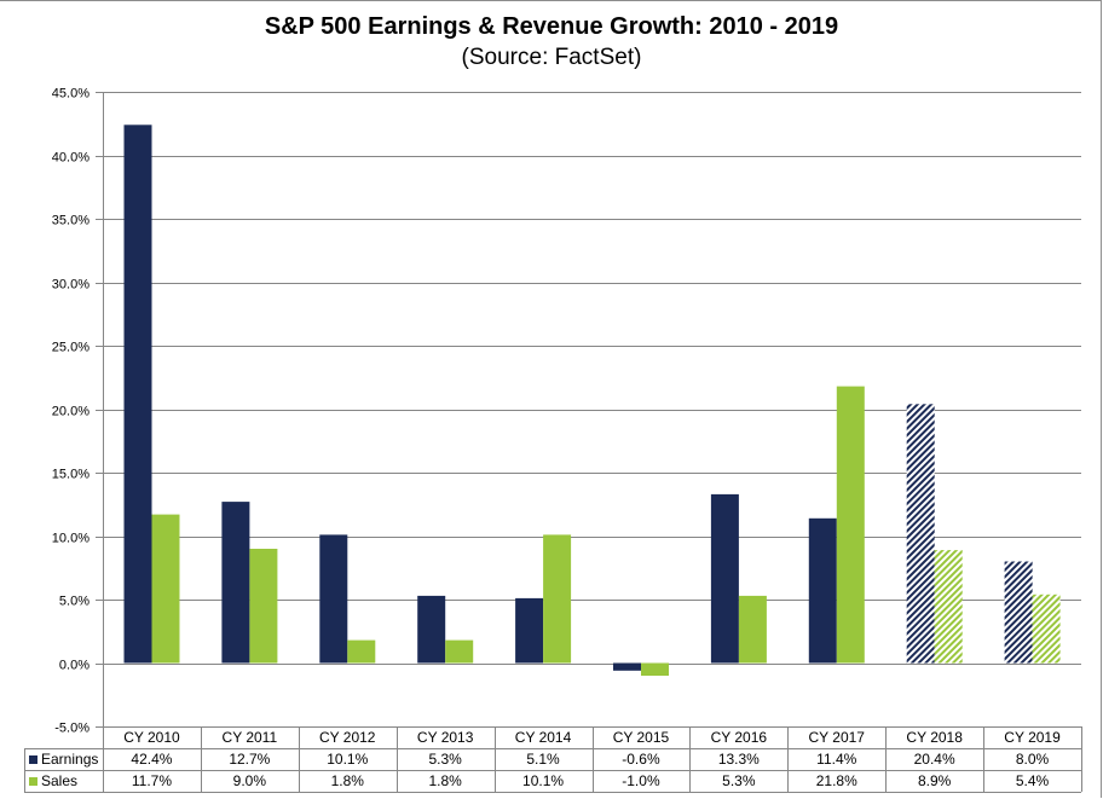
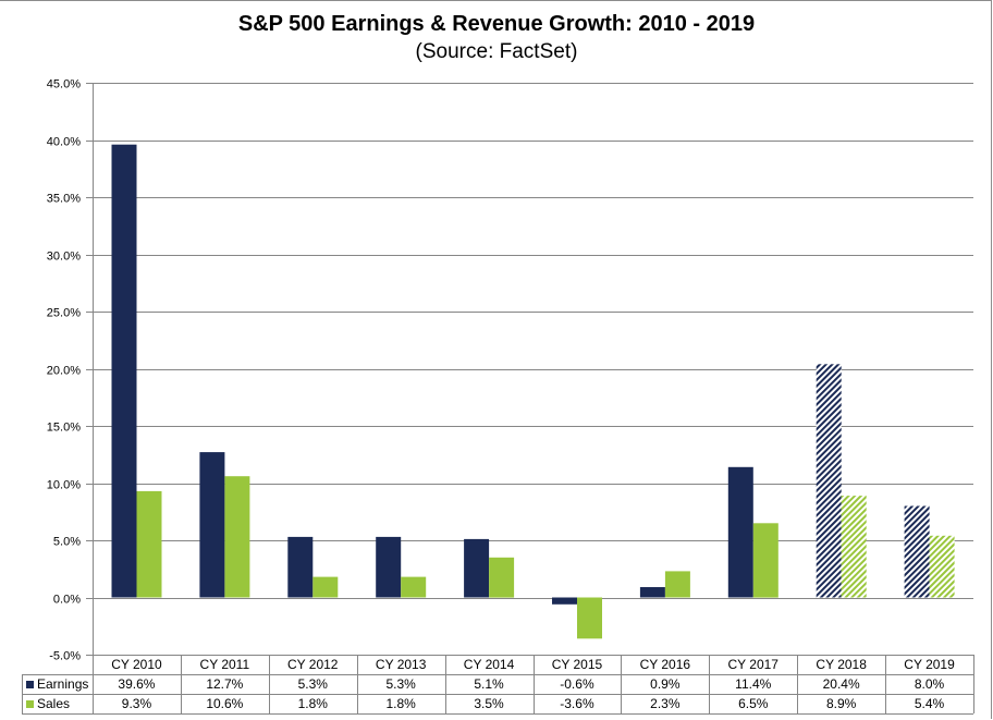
Earnings/CY 2010: 42.4% -> 39.6%
Sales/CY 2010: 11.7% -> 9.3%
Sales/CY 2011: 9.0% -> 10.6%
Earnings/CY 2012: 10.1% -> 5.3%
Sales/CY 2014: 10.1% -> 3.5%
Sales/CY 2015: -1.0% -> -3.6%
Earnings/CY 2016: 13.3% -> 0.9%
Sales/CY 2016: 5.3% -> 2.3%
Sales/CY 2017: 21.8% -> 6.5%
